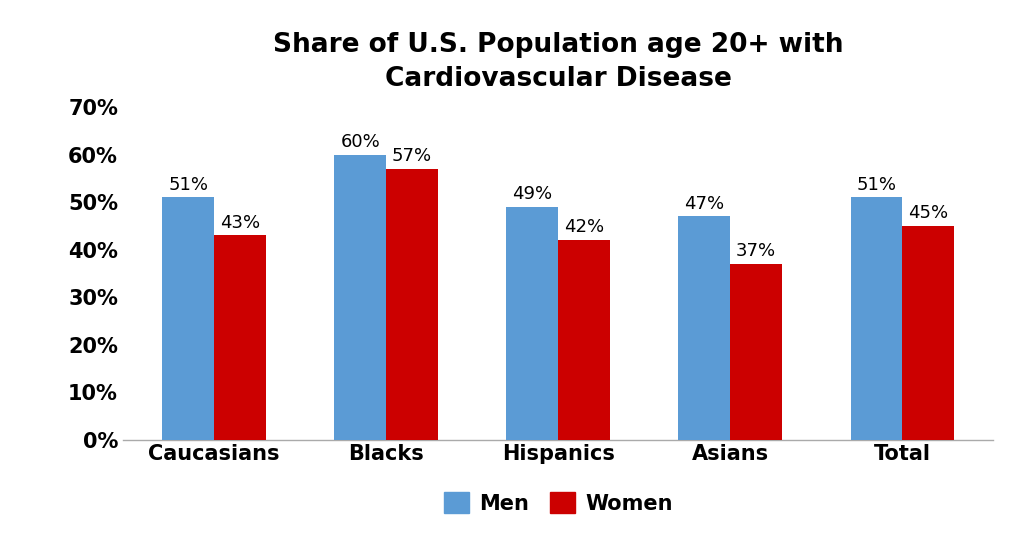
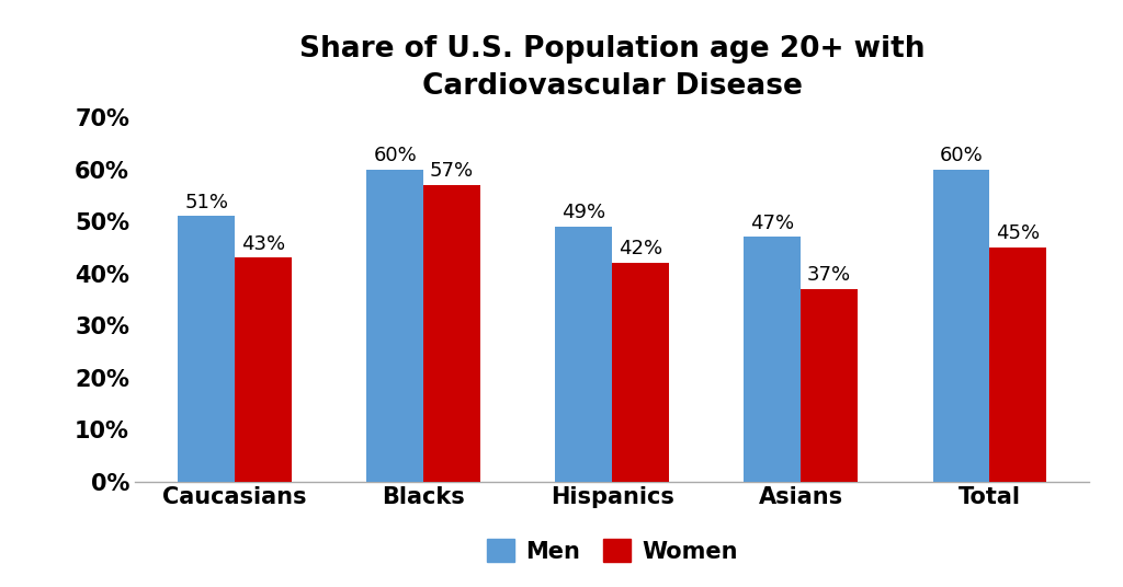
Men/Total: 51% -> 60%
